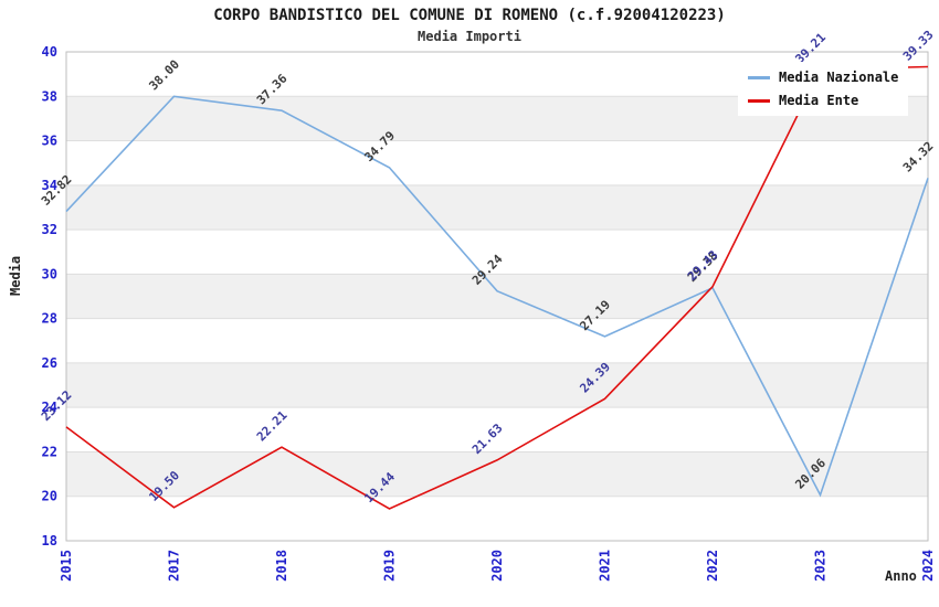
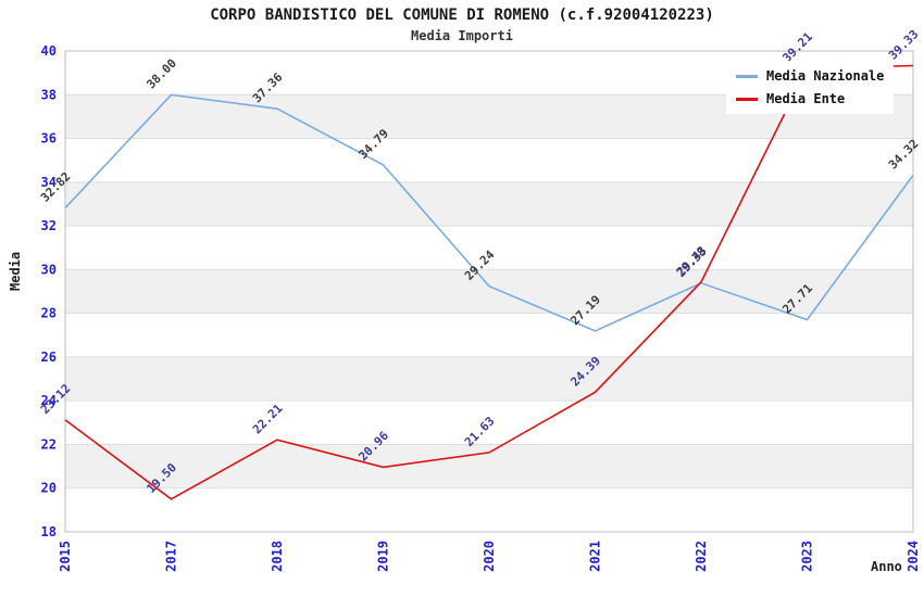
Media Ente/2019: 19.44 -> 20.96
Media Nazionale/2023: 20.06 -> 27.71
